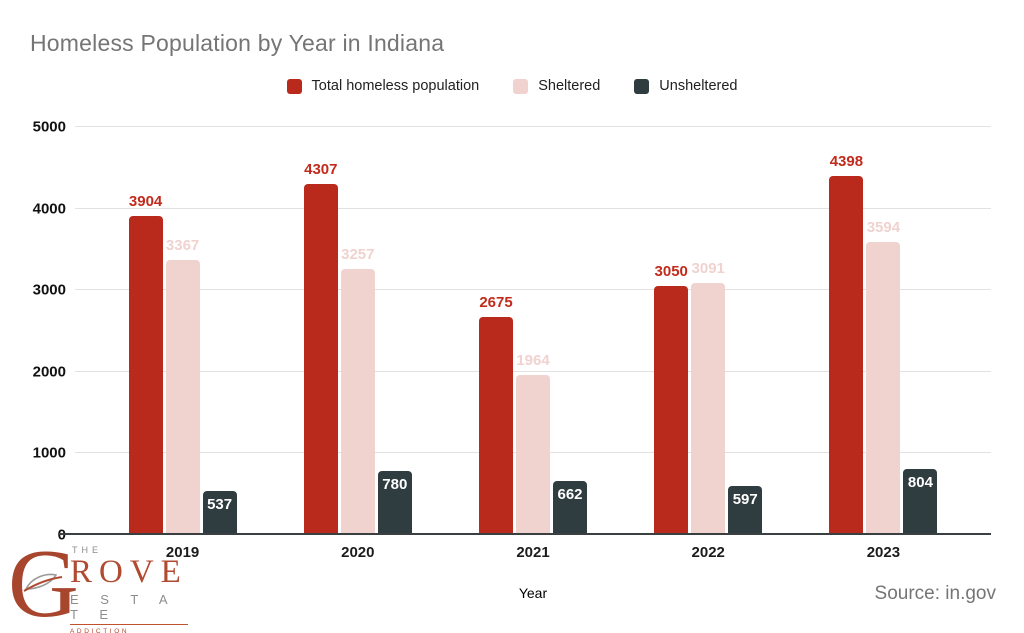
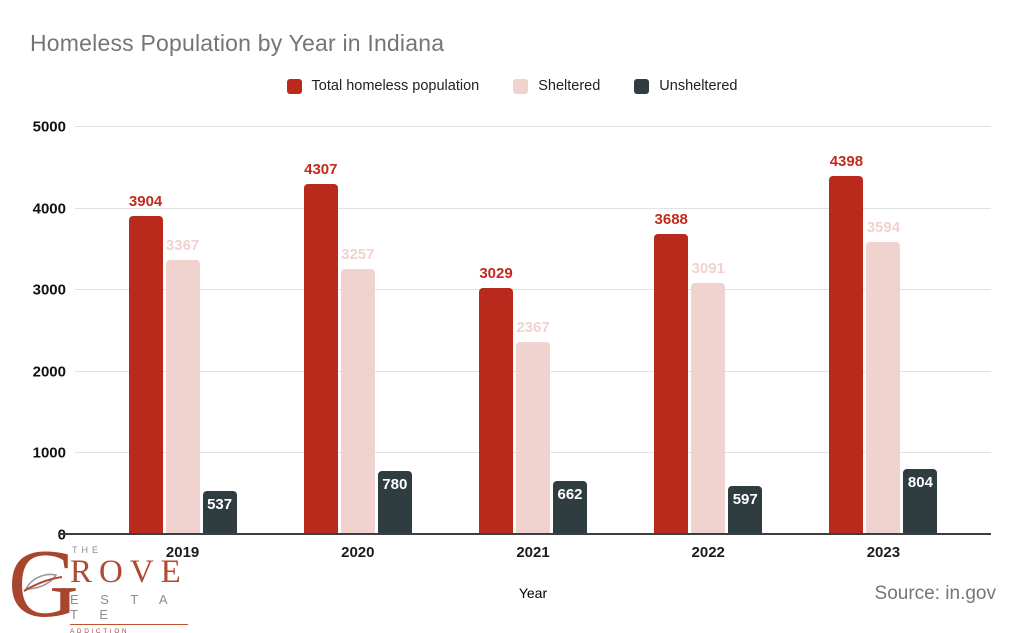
Total homeless population/2021: 2675 -> 3029
Sheltered/2021: 1964 -> 2367
Total homeless population/2022: 3050 -> 3688
